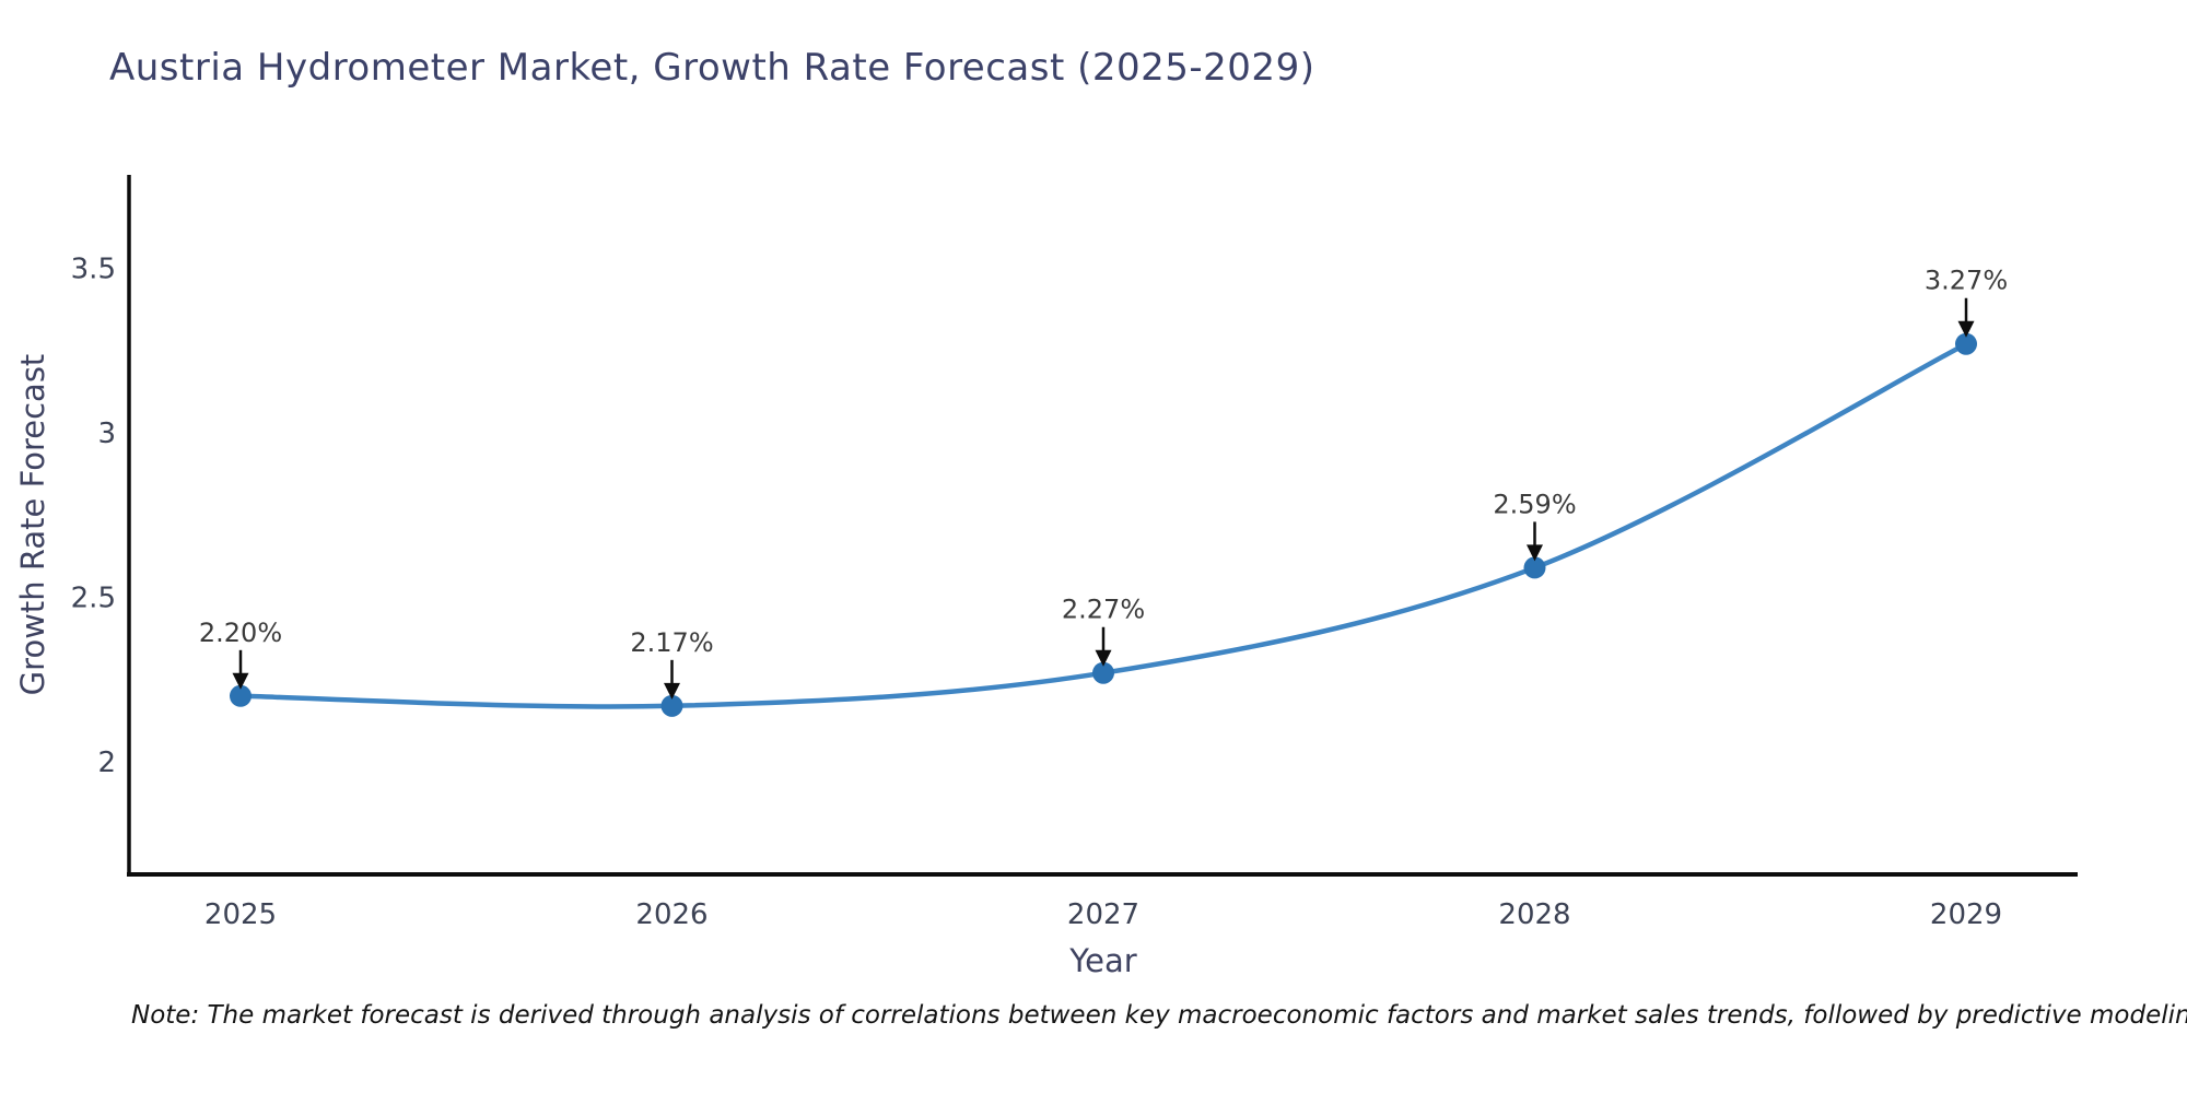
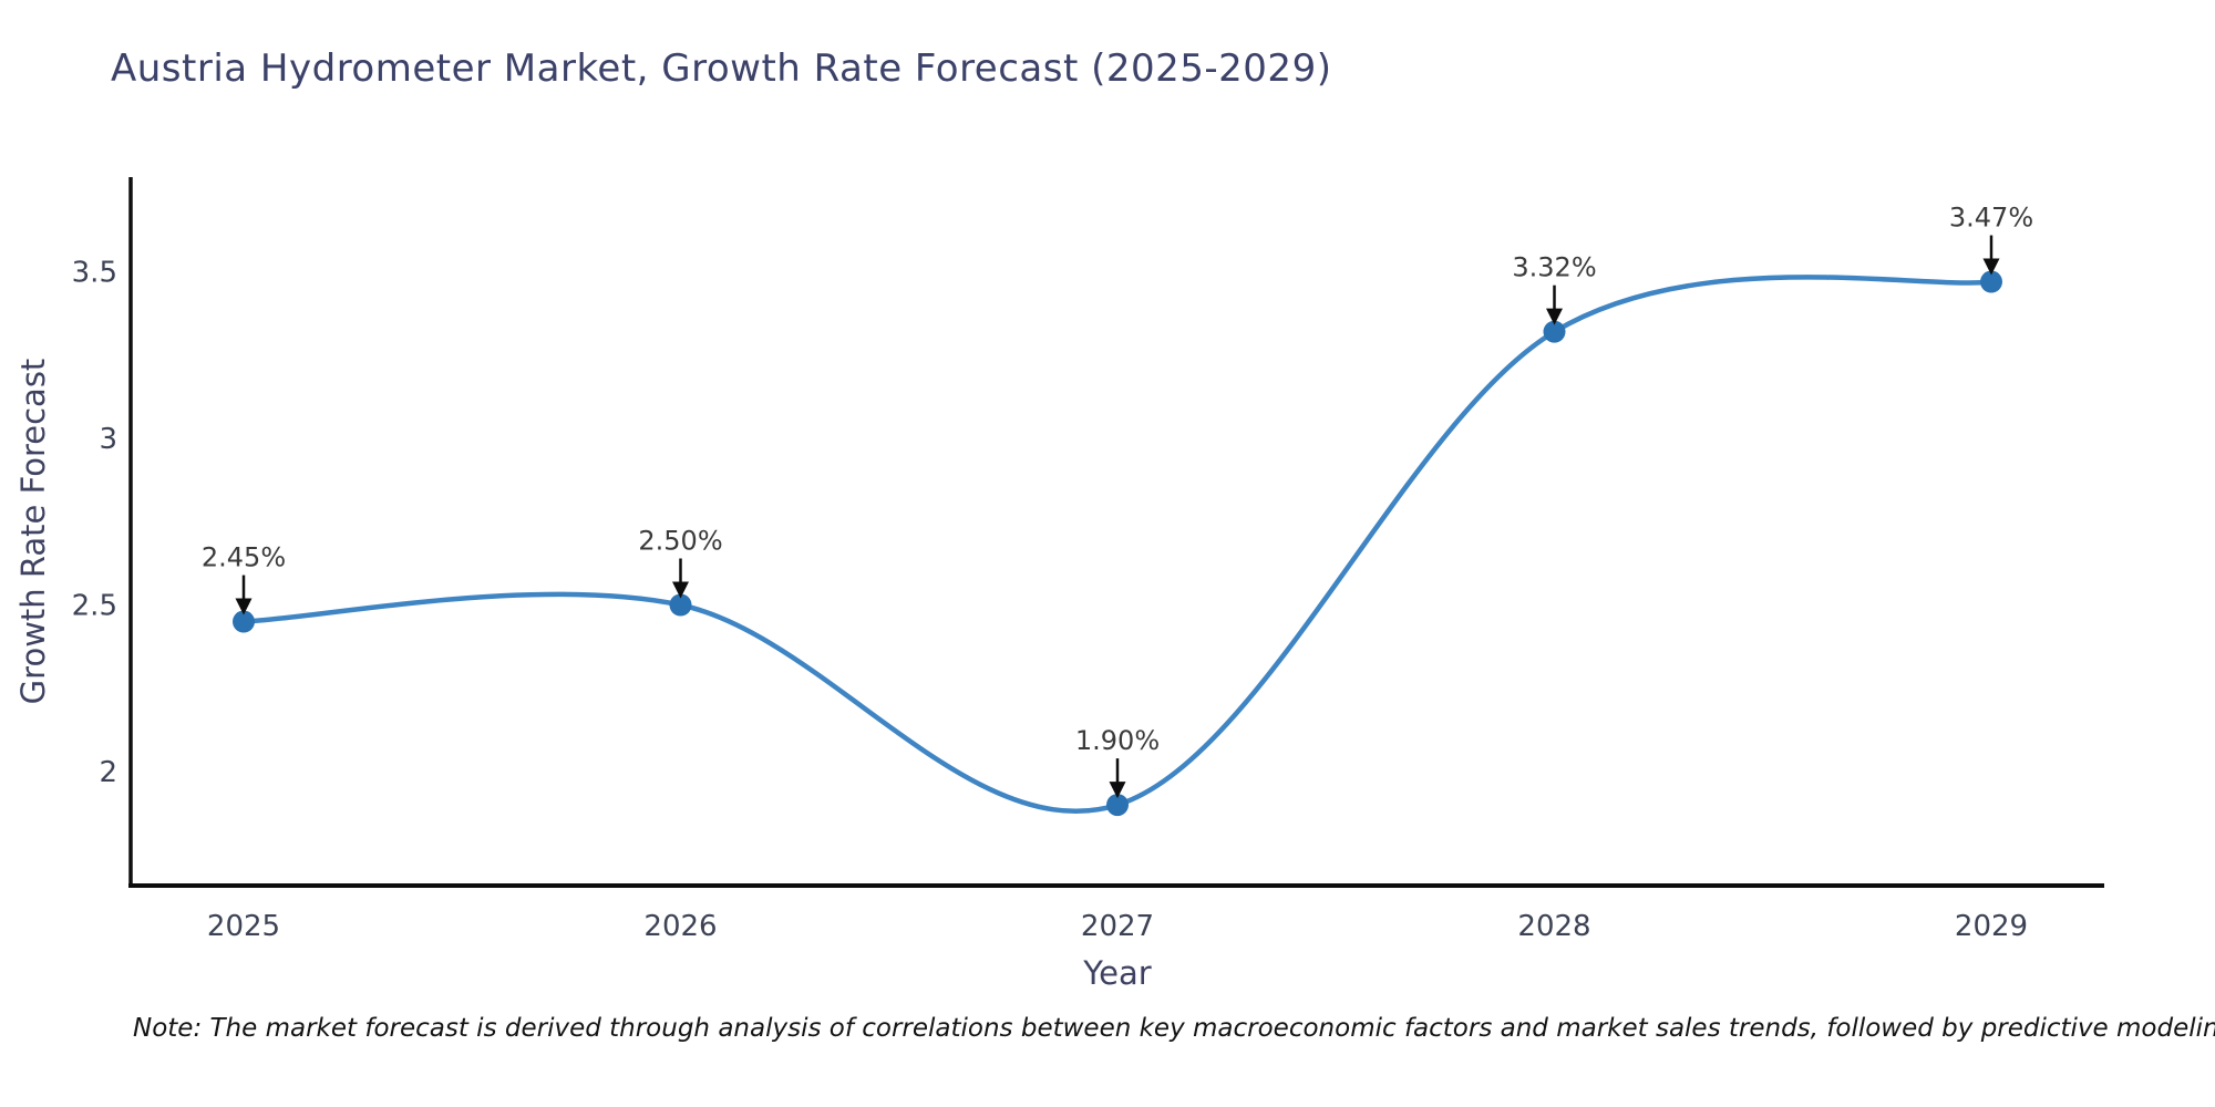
2025: 2.20% -> 2.45%
2026: 2.17% -> 2.50%
2027: 2.27% -> 1.90%
2028: 2.59% -> 3.32%
2029: 3.27% -> 3.47%
